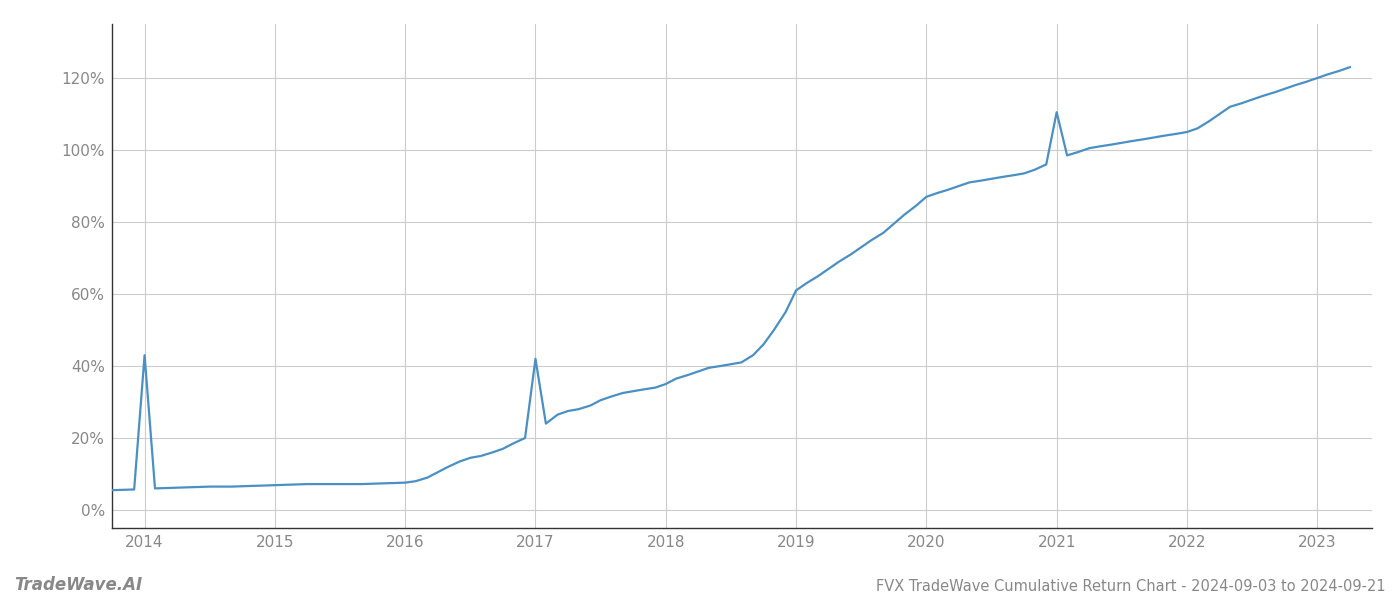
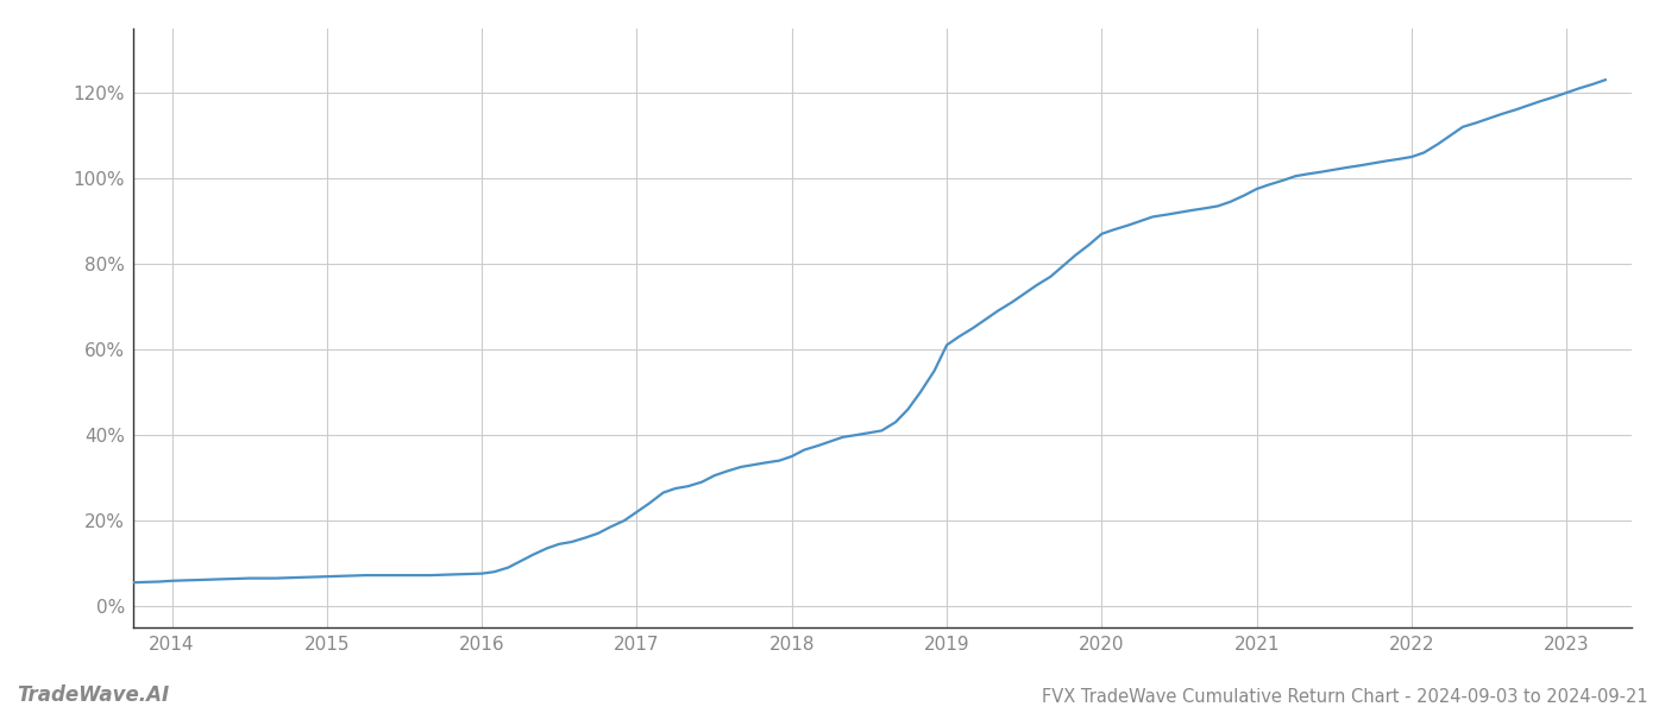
2014: 43.0% -> 5.9%
2017: 42.0% -> 22.0%
2021: 110.5% -> 97.5%
